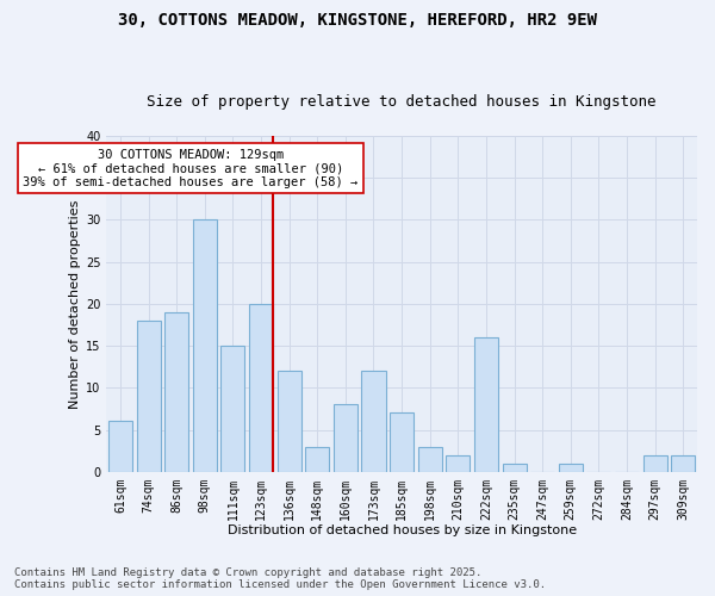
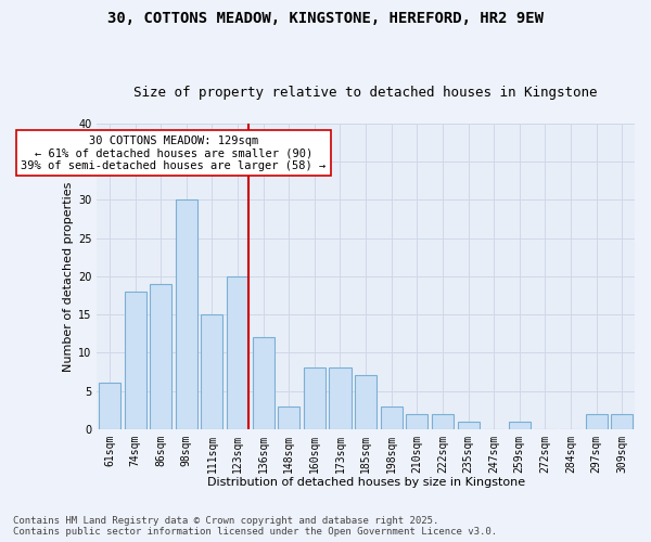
173sqm: 12 -> 8
222sqm: 16 -> 2
